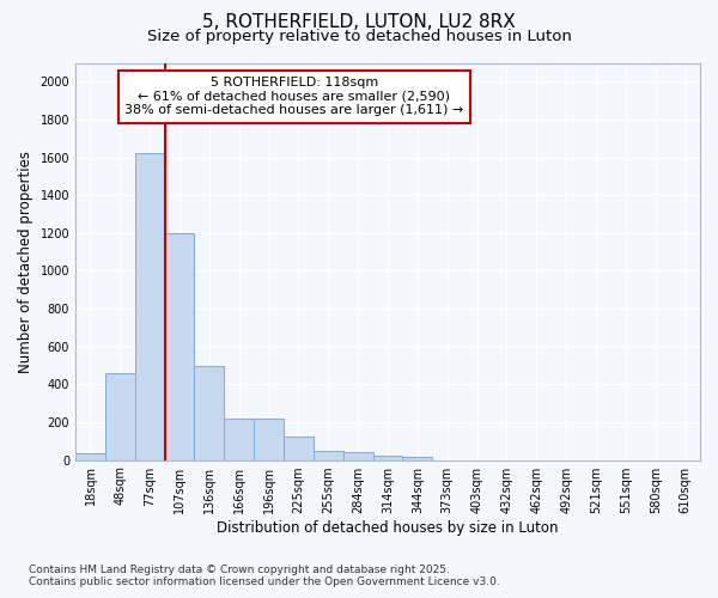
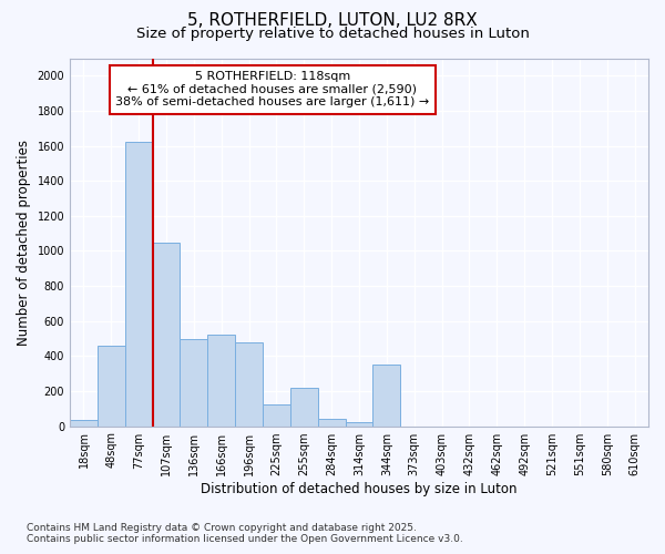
107sqm: 1200 -> 1050
166sqm: 220 -> 520
196sqm: 220 -> 480
255sqm: 40 -> 220
344sqm: 20 -> 350
